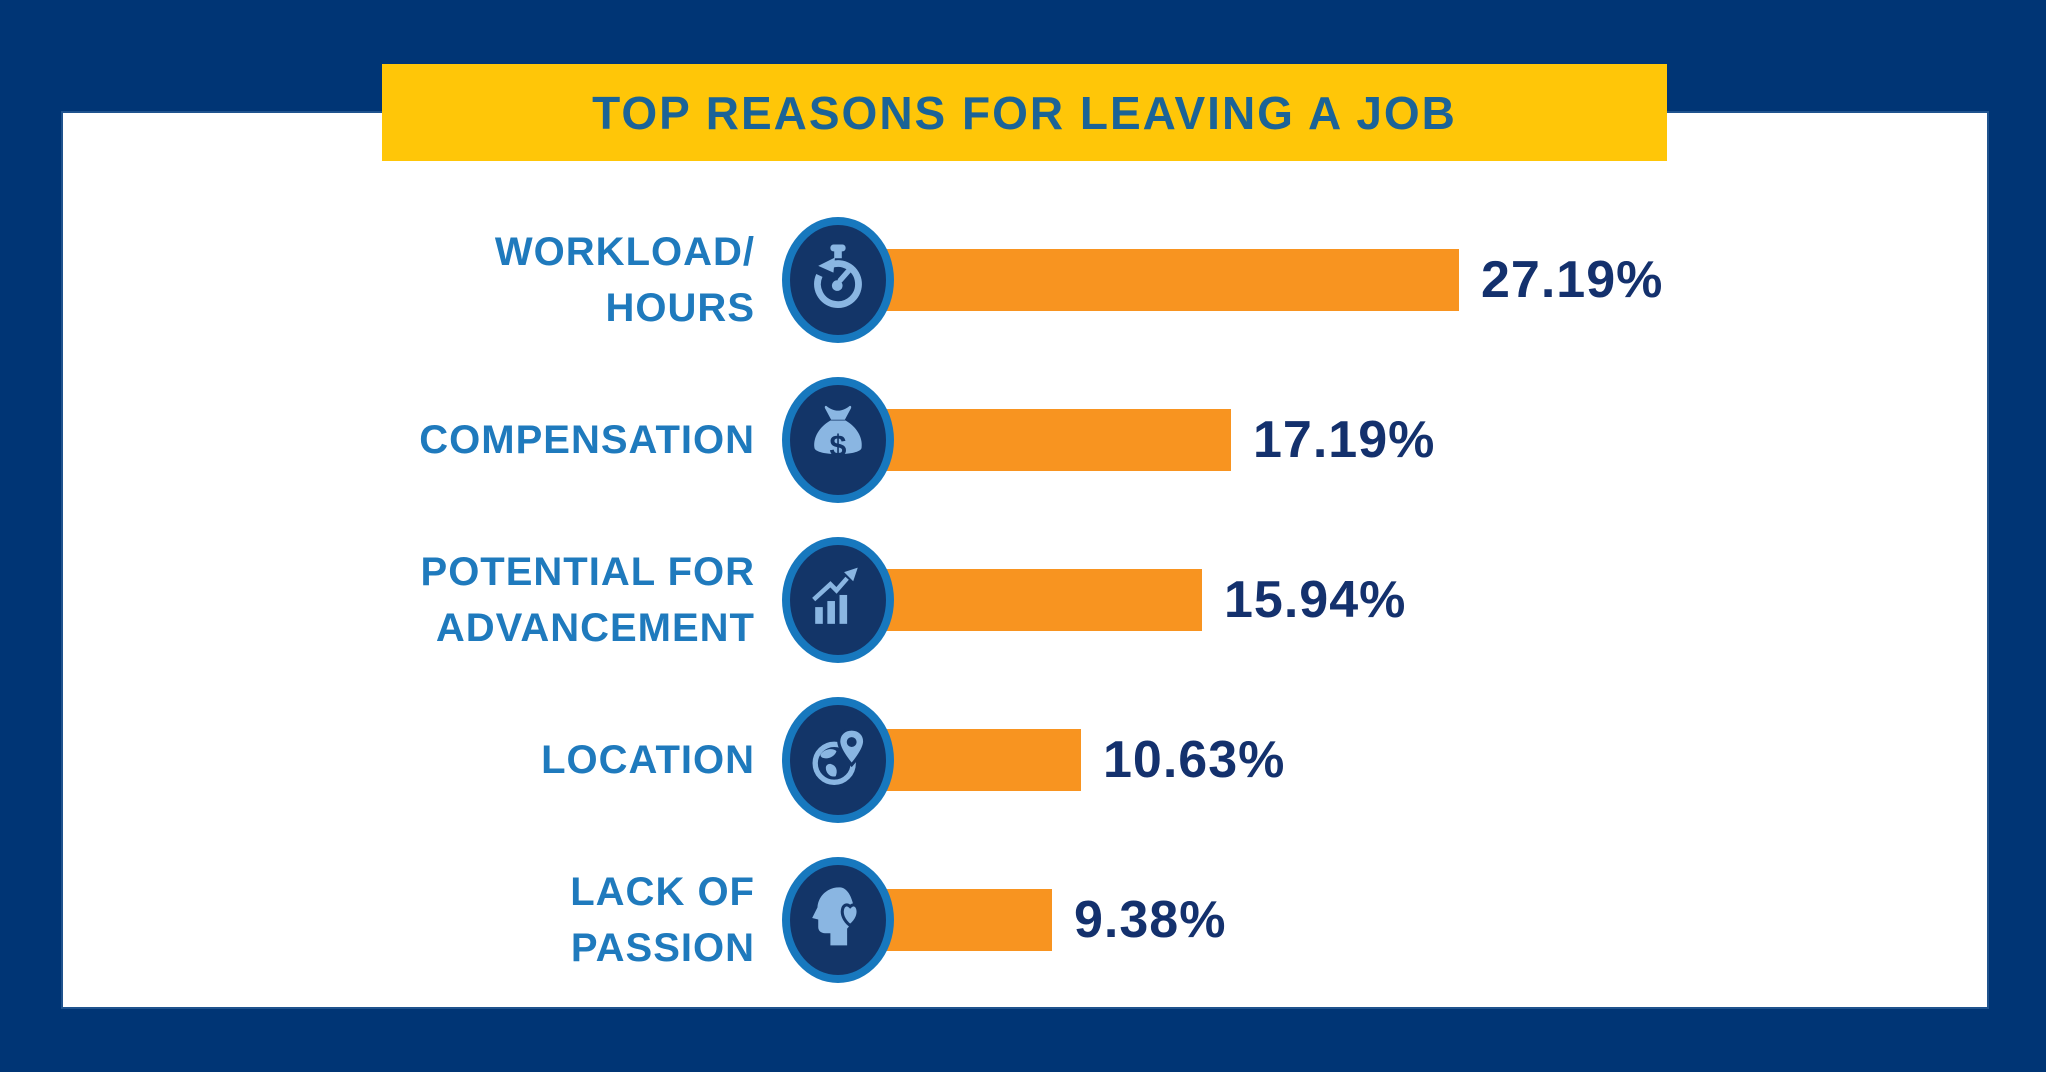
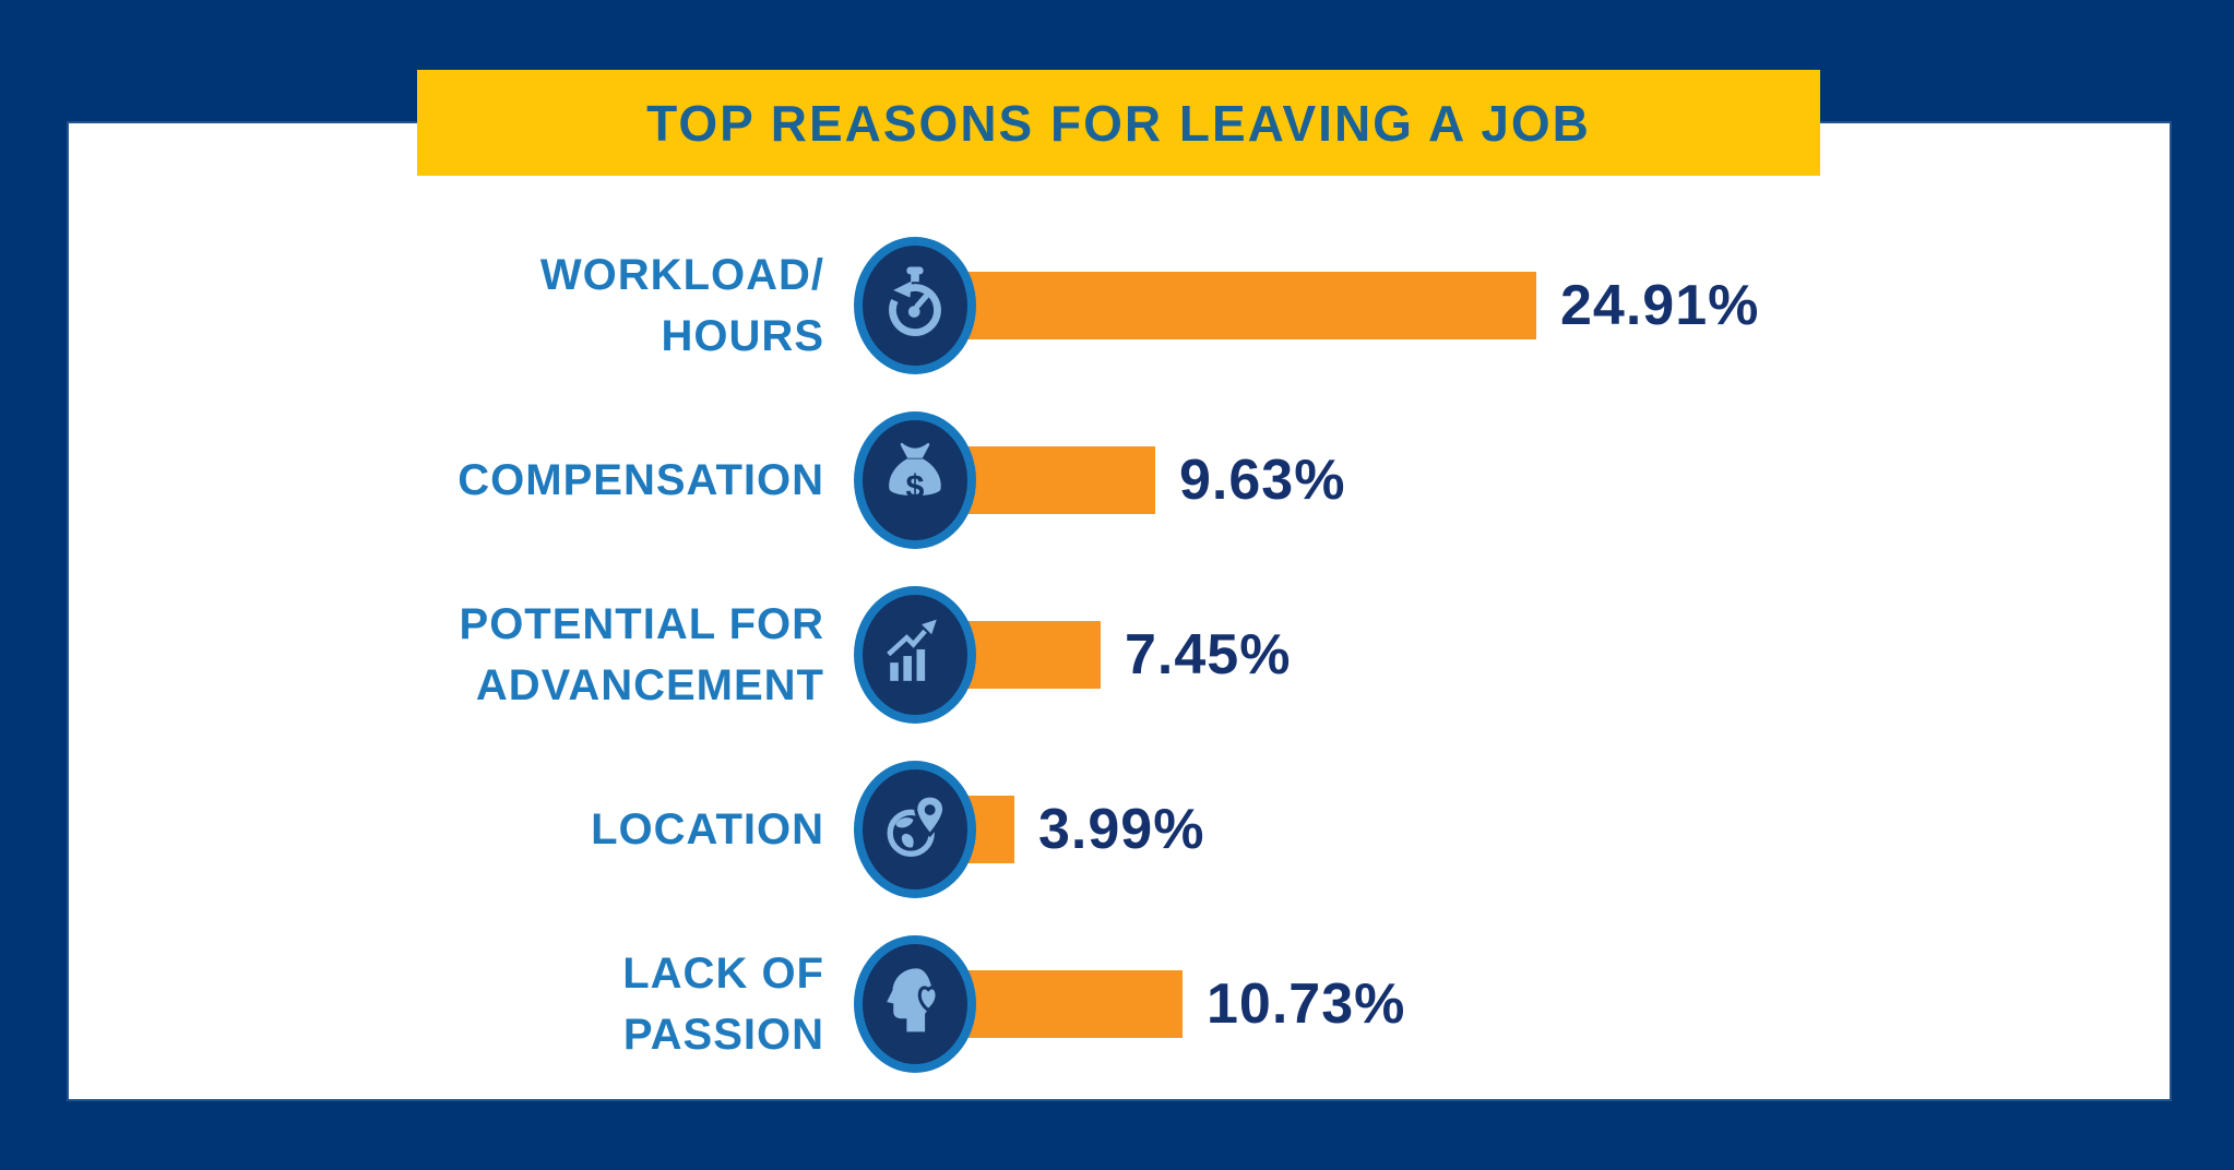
WORKLOAD/ HOURS: 27.19% -> 24.91%
COMPENSATION: 17.19% -> 9.63%
POTENTIAL FOR ADVANCEMENT: 15.94% -> 7.45%
LOCATION: 10.63% -> 3.99%
LACK OF PASSION: 9.38% -> 10.73%
